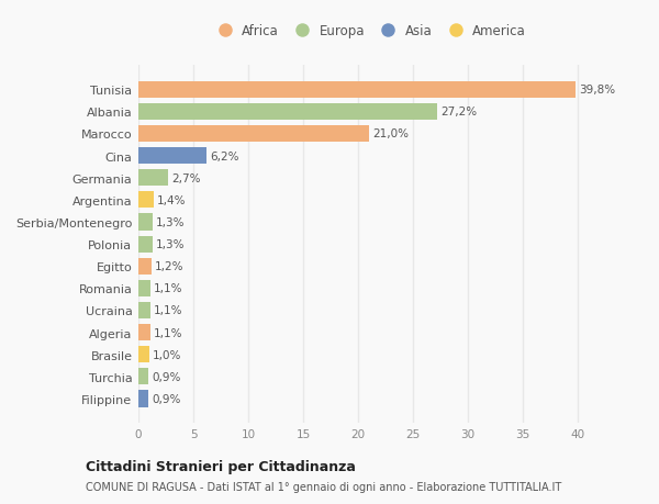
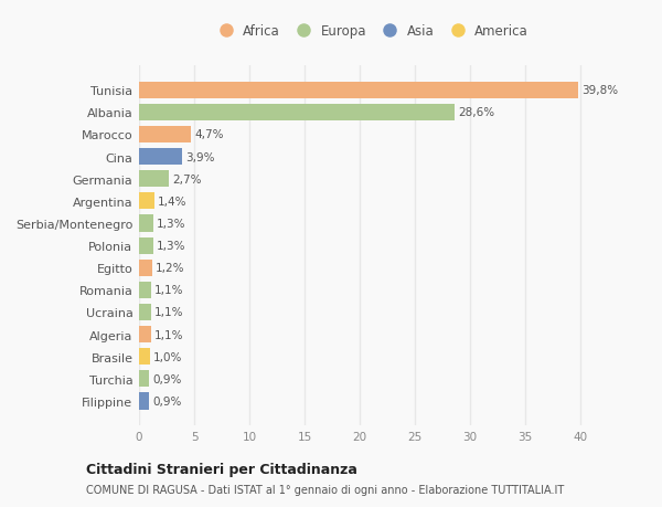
Albania: 27,2% -> 28,6%
Marocco: 21,0% -> 4,7%
Cina: 6,2% -> 3,9%
